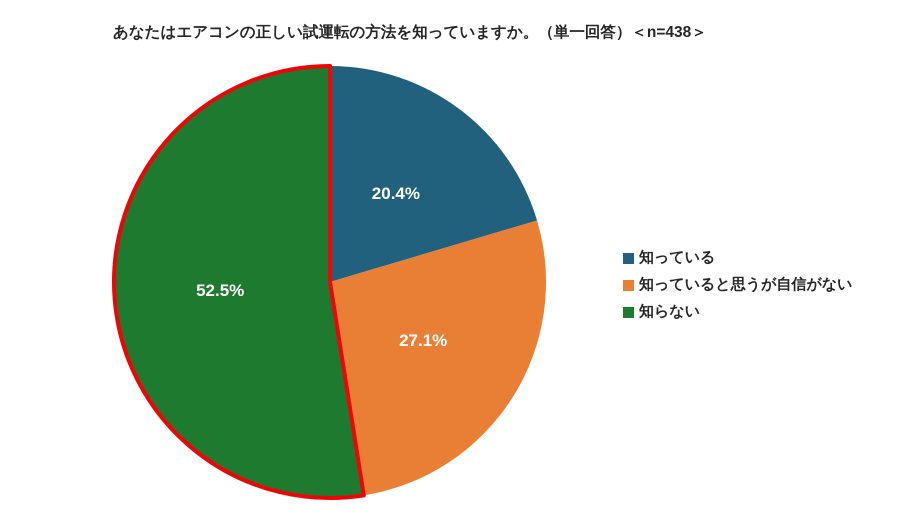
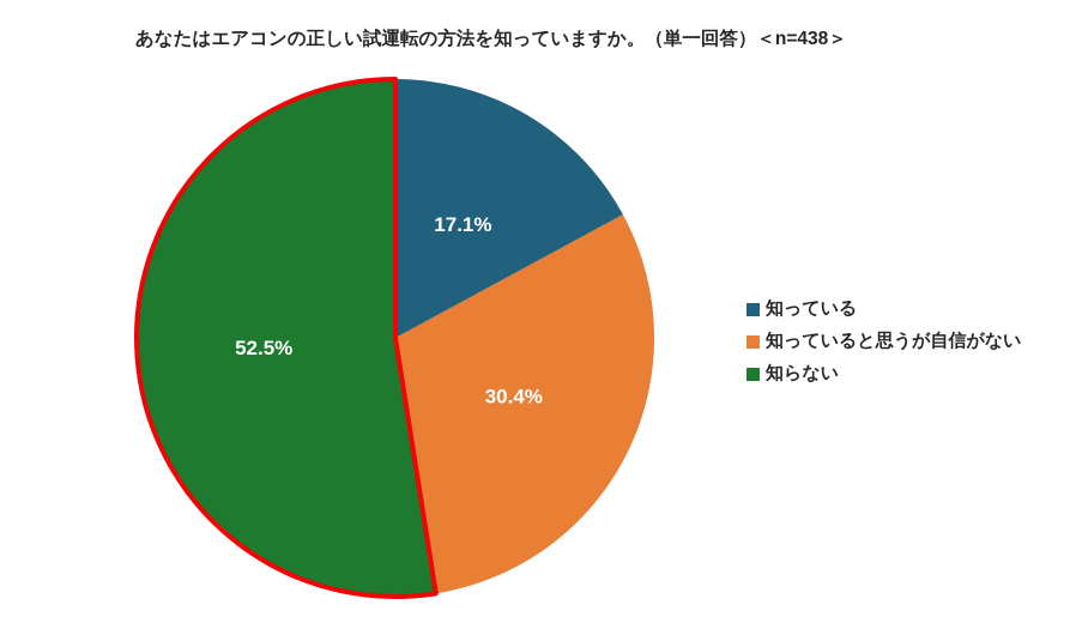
知っている: 20.4% -> 17.1%
知っていると思うが自信がない: 27.1% -> 30.4%
